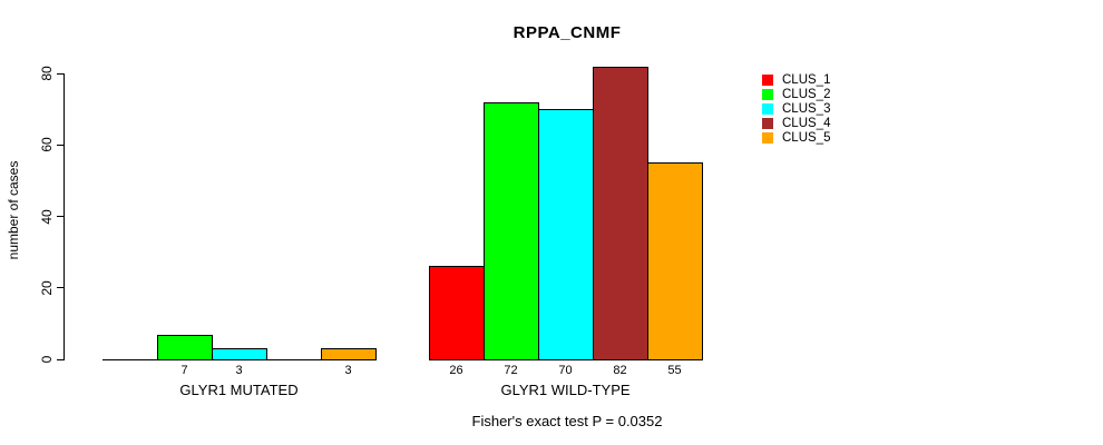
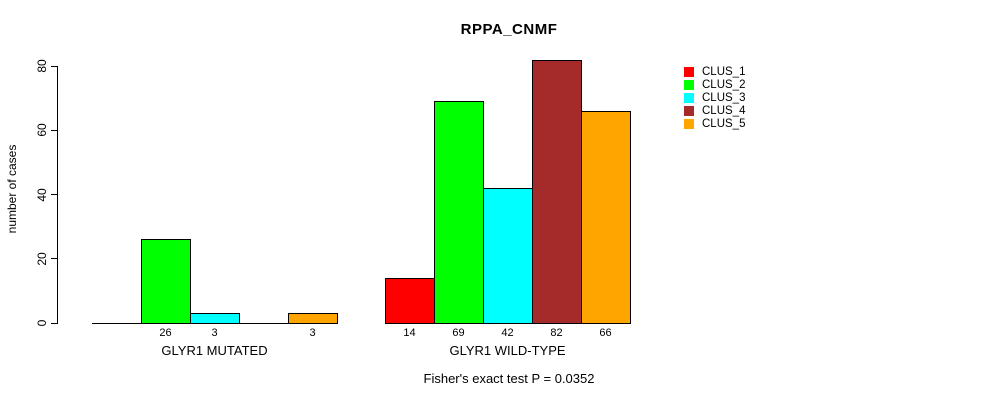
CLUS_2/GLYR1 MUTATED: 7 -> 26
CLUS_1/GLYR1 WILD-TYPE: 26 -> 14
CLUS_2/GLYR1 WILD-TYPE: 72 -> 69
CLUS_3/GLYR1 WILD-TYPE: 70 -> 42
CLUS_5/GLYR1 WILD-TYPE: 55 -> 66
